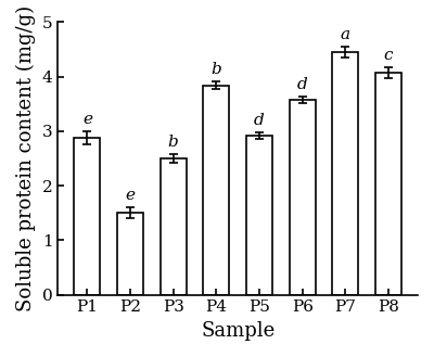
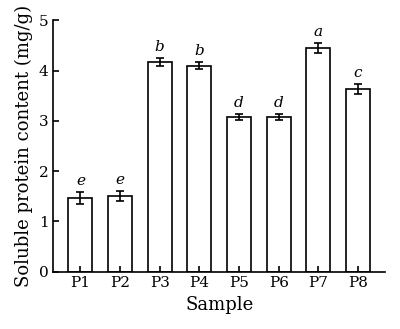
P1: 2.88 -> 1.47
P3: 2.50 -> 4.17
P4: 3.84 -> 4.10
P5: 2.92 -> 3.08
P6: 3.58 -> 3.07
P8: 4.08 -> 3.63
